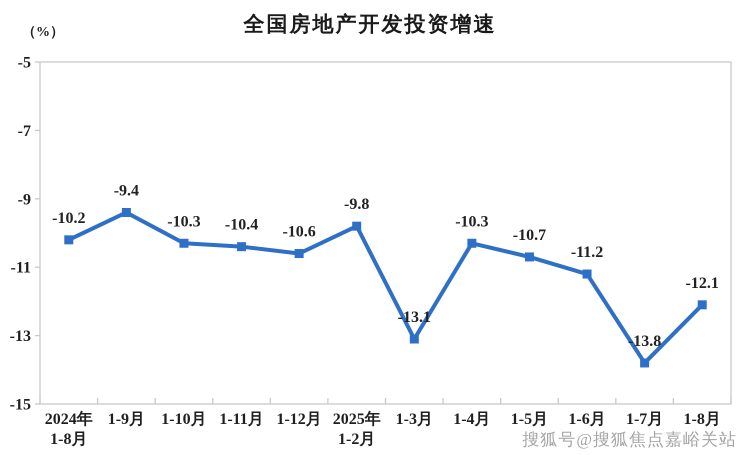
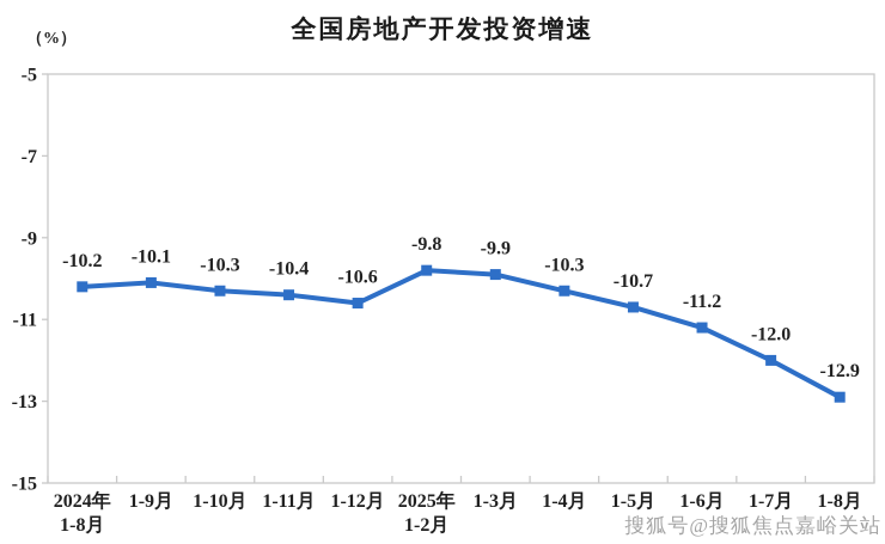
1-9月: -9.4 -> -10.1
1-3月: -13.1 -> -9.9
1-7月: -13.8 -> -12.0
1-8月: -12.1 -> -12.9
